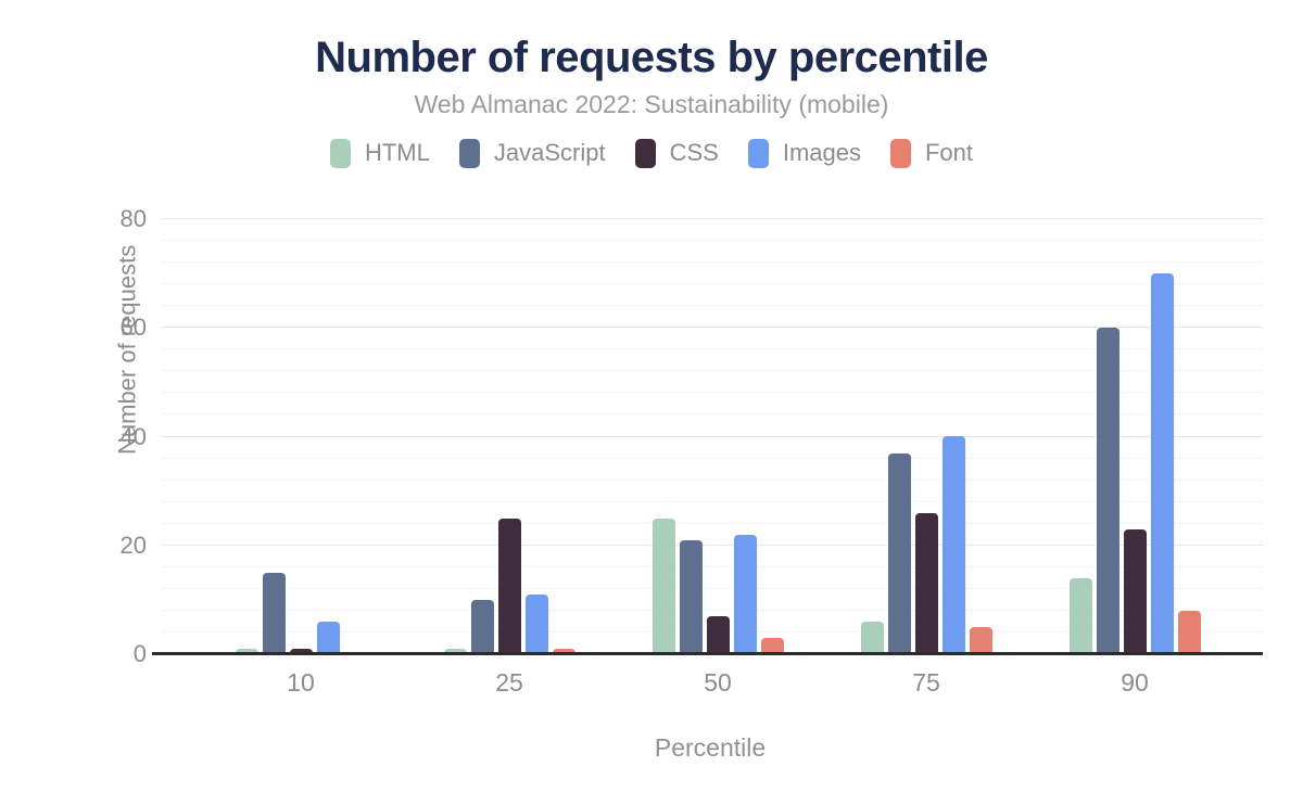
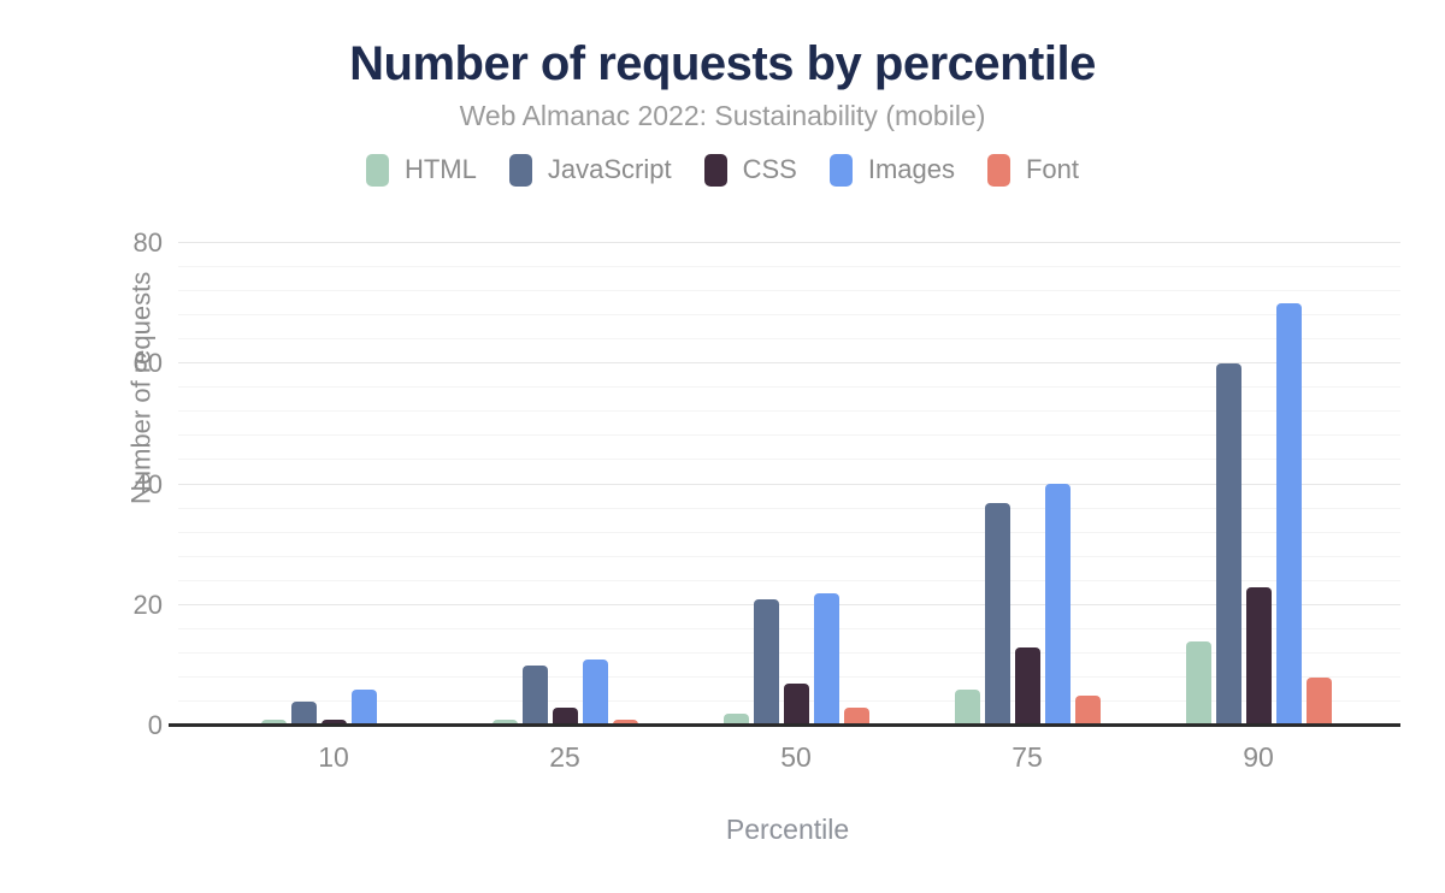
JavaScript/10: 15 -> 4
CSS/25: 25 -> 3
HTML/50: 25 -> 2
CSS/75: 26 -> 13
